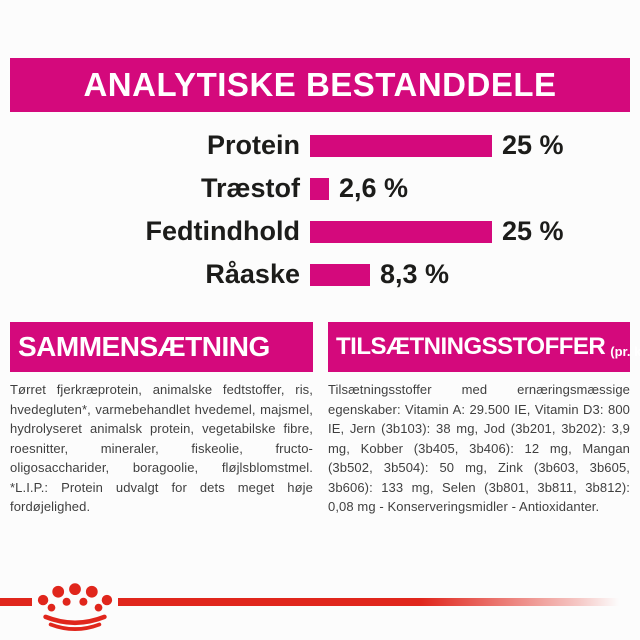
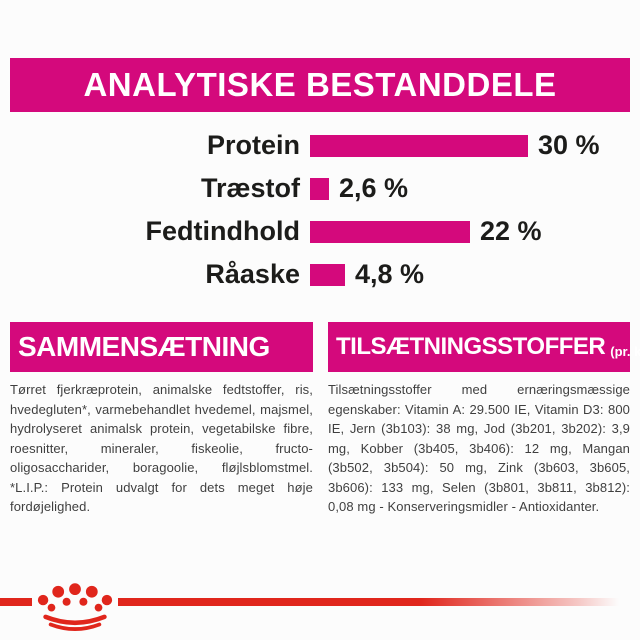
Protein: 25 -> 30
Fedtindhold: 25 -> 22
Råaske: 8,3 -> 4,8
